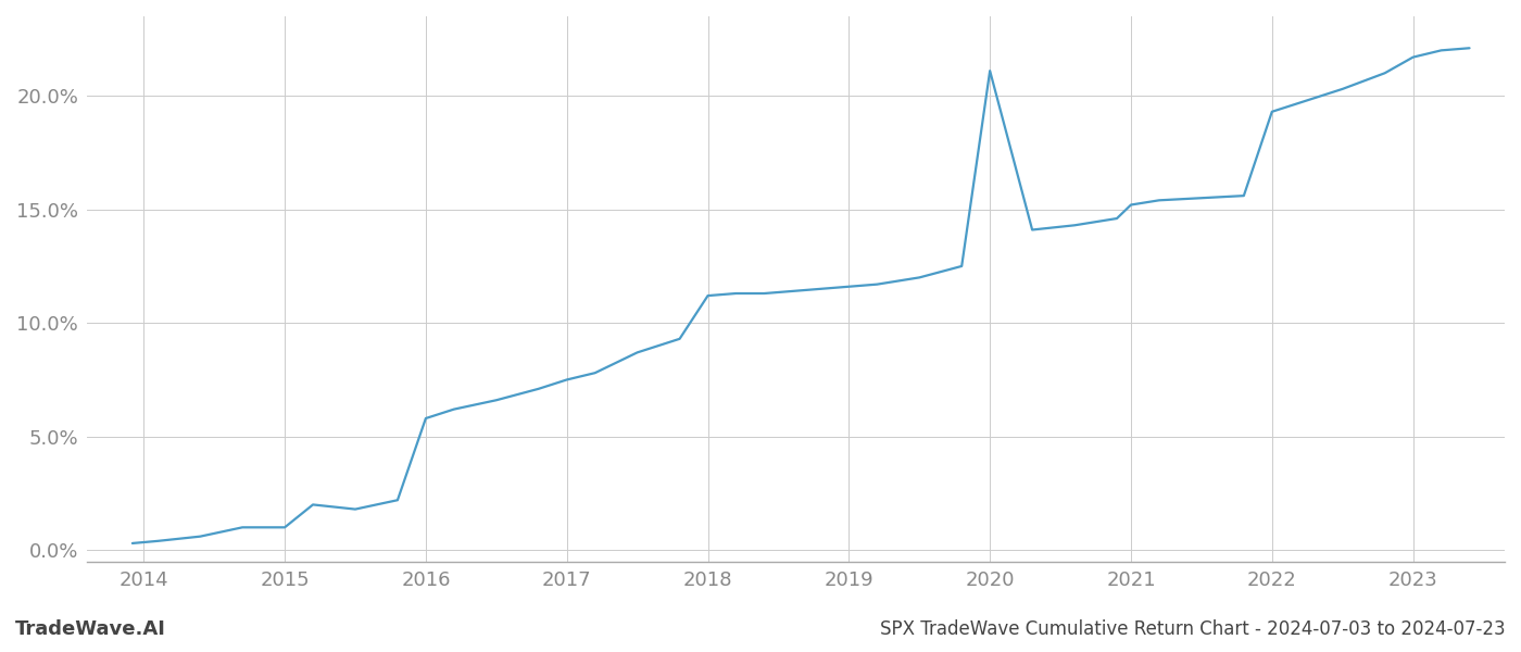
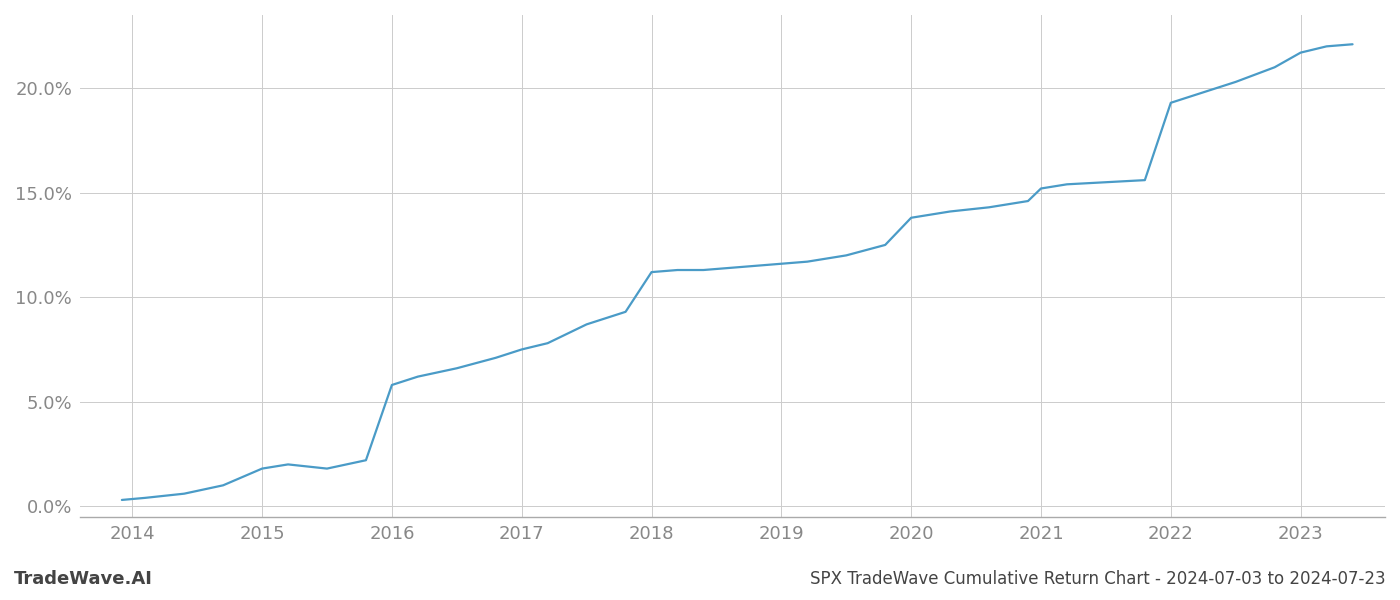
2015: 1.0% -> 1.8%
2020: 21.1% -> 13.8%
